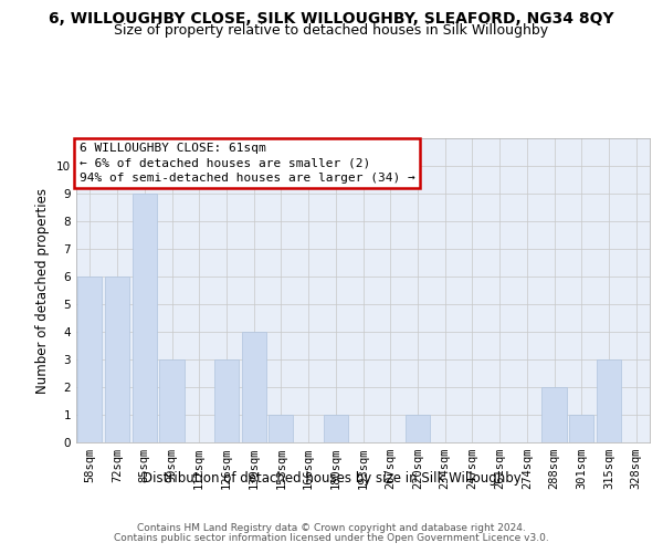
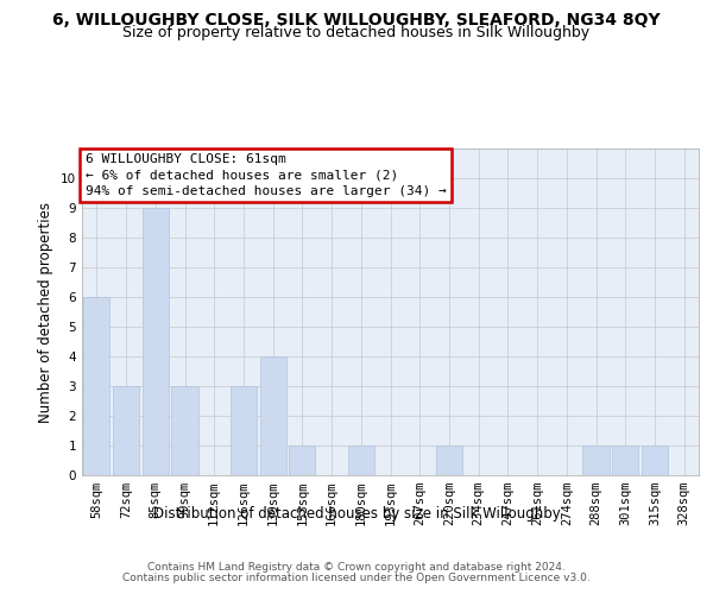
72sqm: 6 -> 3
288sqm: 2 -> 1
315sqm: 3 -> 1
